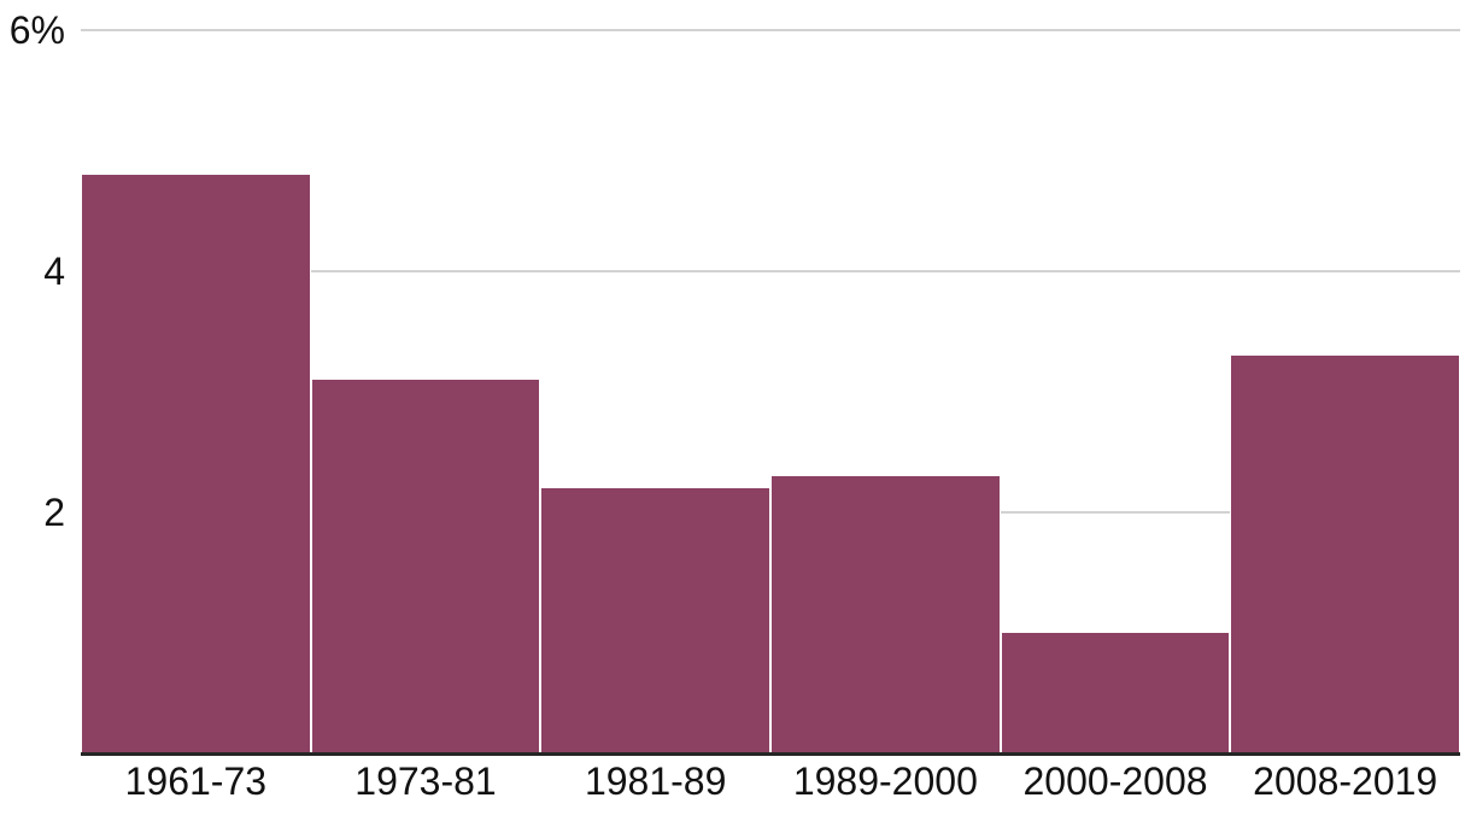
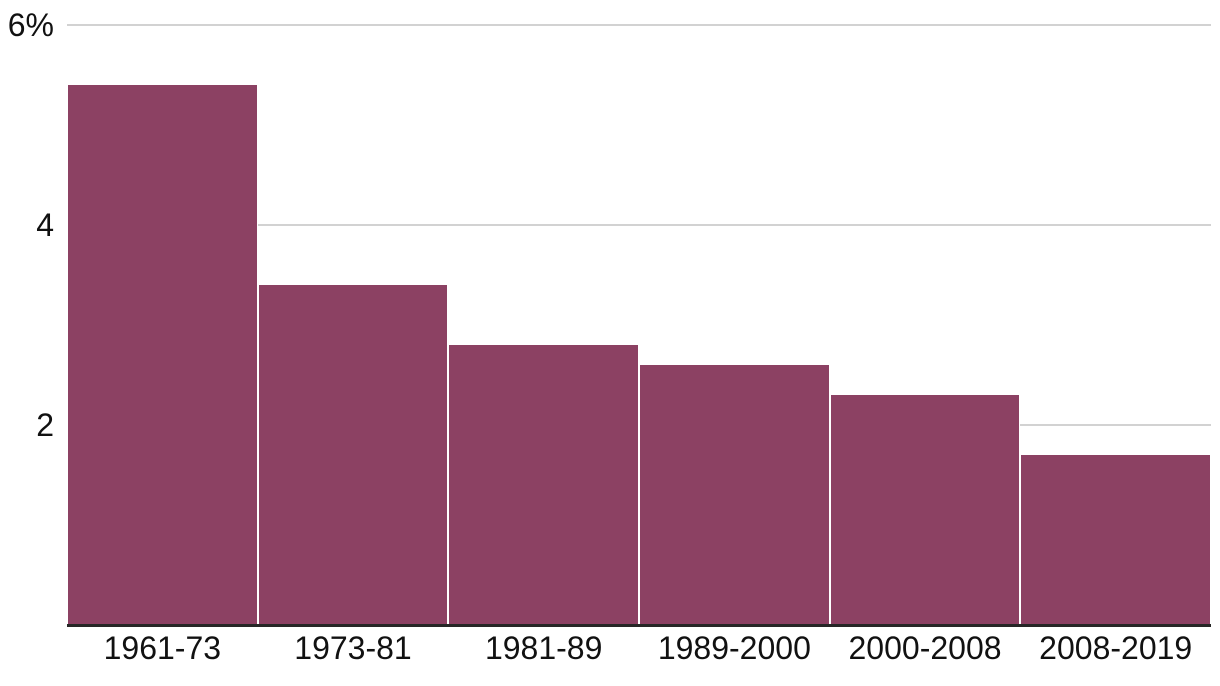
1961-73: 4.8% -> 5.4%
1973-81: 3.1% -> 3.4%
1981-89: 2.2% -> 2.8%
1989-2000: 2.3% -> 2.6%
2000-2008: 1.0% -> 2.3%
2008-2019: 3.3% -> 1.7%
